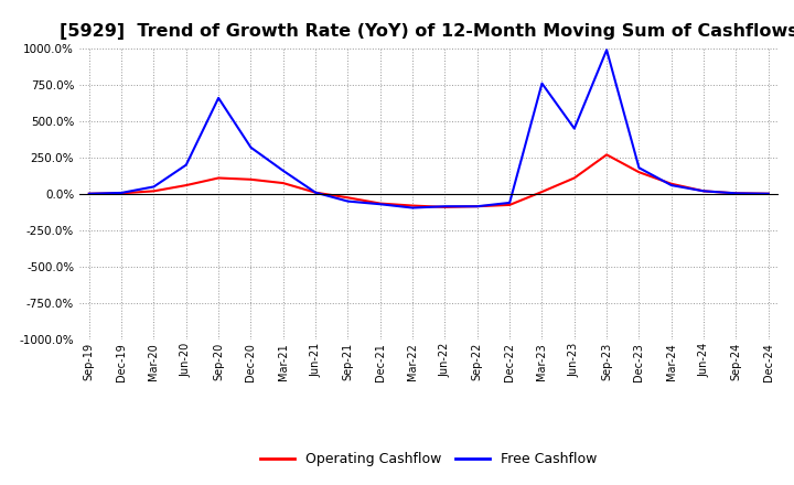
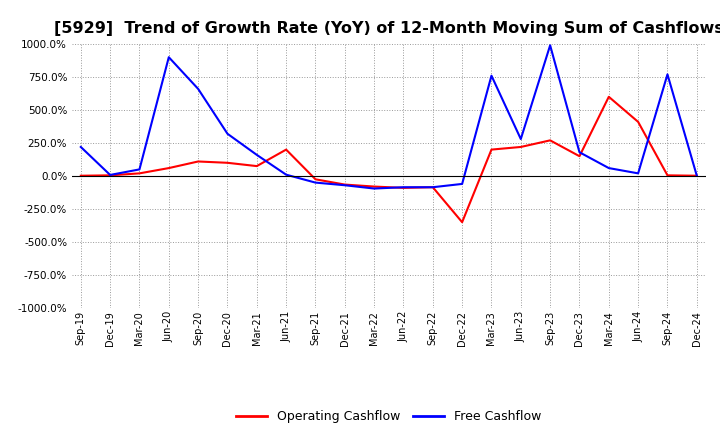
Free Cashflow/Sep-19: 0% -> 220%
Free Cashflow/Jun-20: 200% -> 900%
Operating Cashflow/Jun-21: 10% -> 200%
Operating Cashflow/Dec-22: -80% -> -350%
Operating Cashflow/Mar-23: 20% -> 200%
Operating Cashflow/Jun-23: 110% -> 220%
Free Cashflow/Jun-23: 450% -> 280%
Operating Cashflow/Mar-24: 70% -> 600%
Operating Cashflow/Jun-24: 20% -> 410%
Free Cashflow/Sep-24: 0% -> 770%
